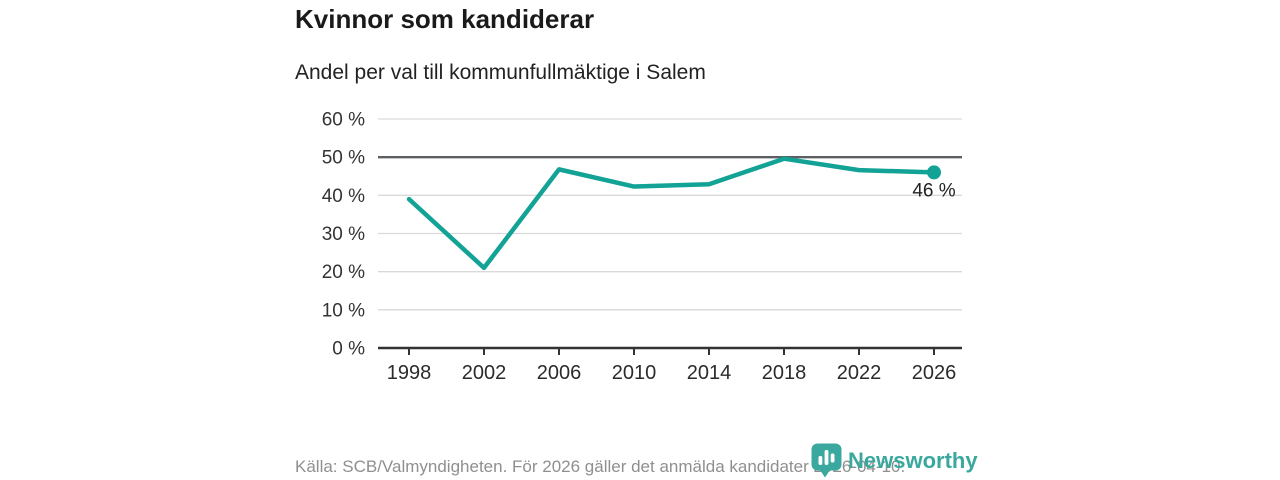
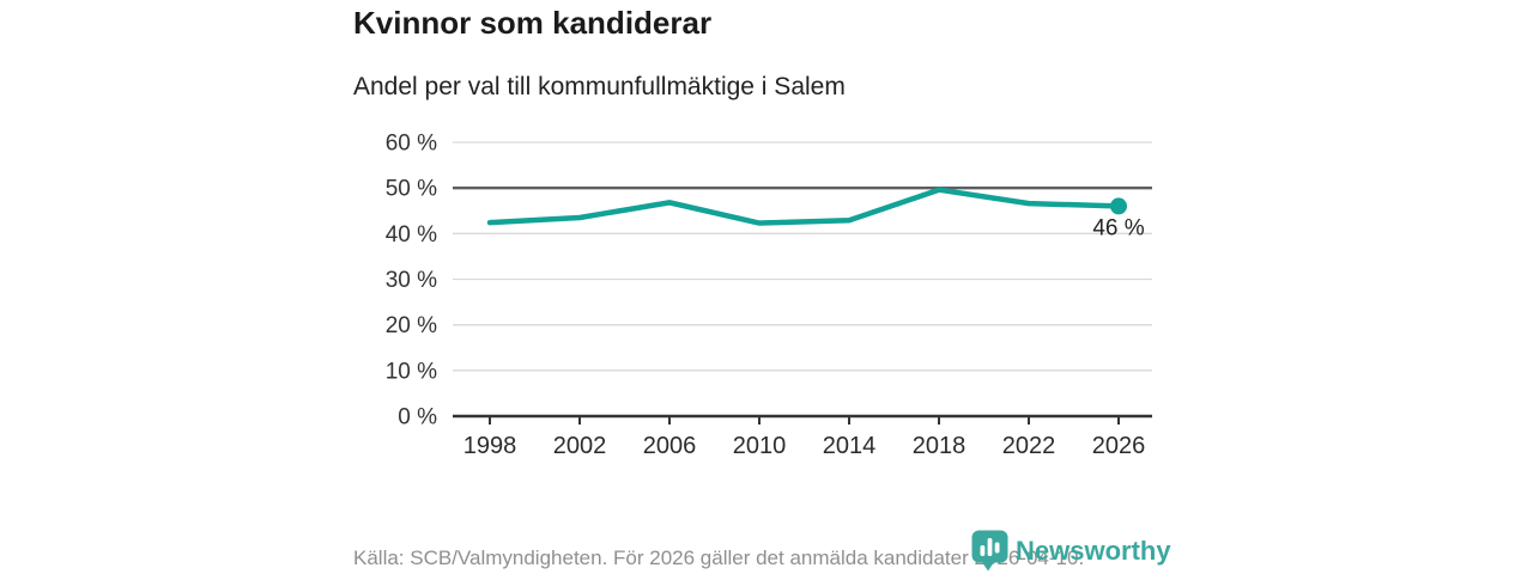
1998: 39% -> 42%
2002: 21% -> 44%
